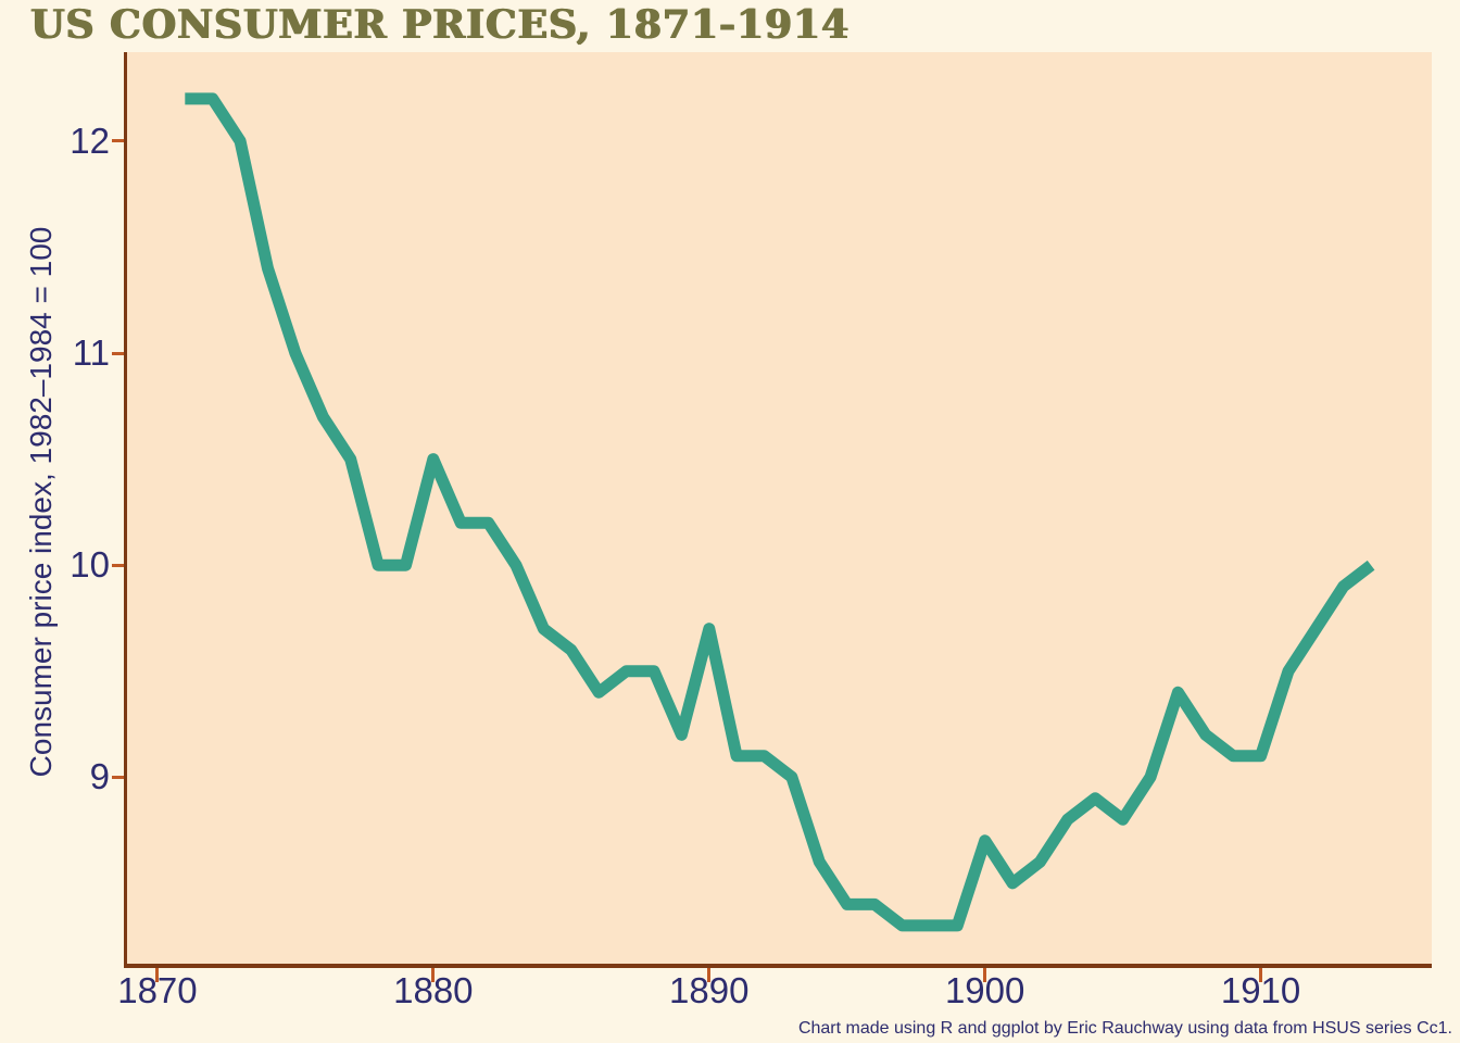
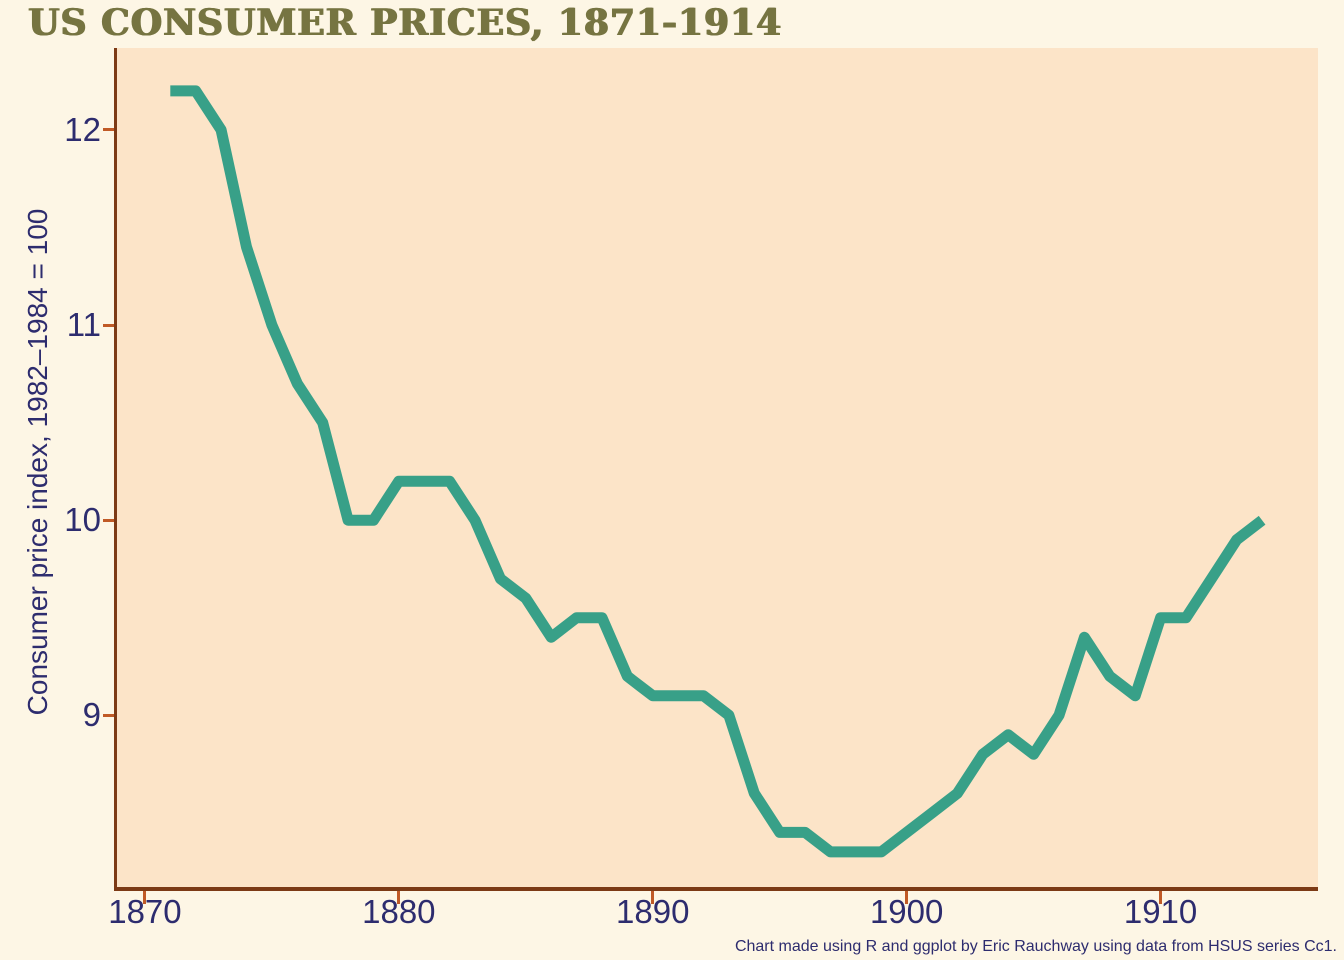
1880: 10.5 -> 10.2
1890: 9.7 -> 9.1
1900: 8.7 -> 8.4
1910: 9.1 -> 9.5
